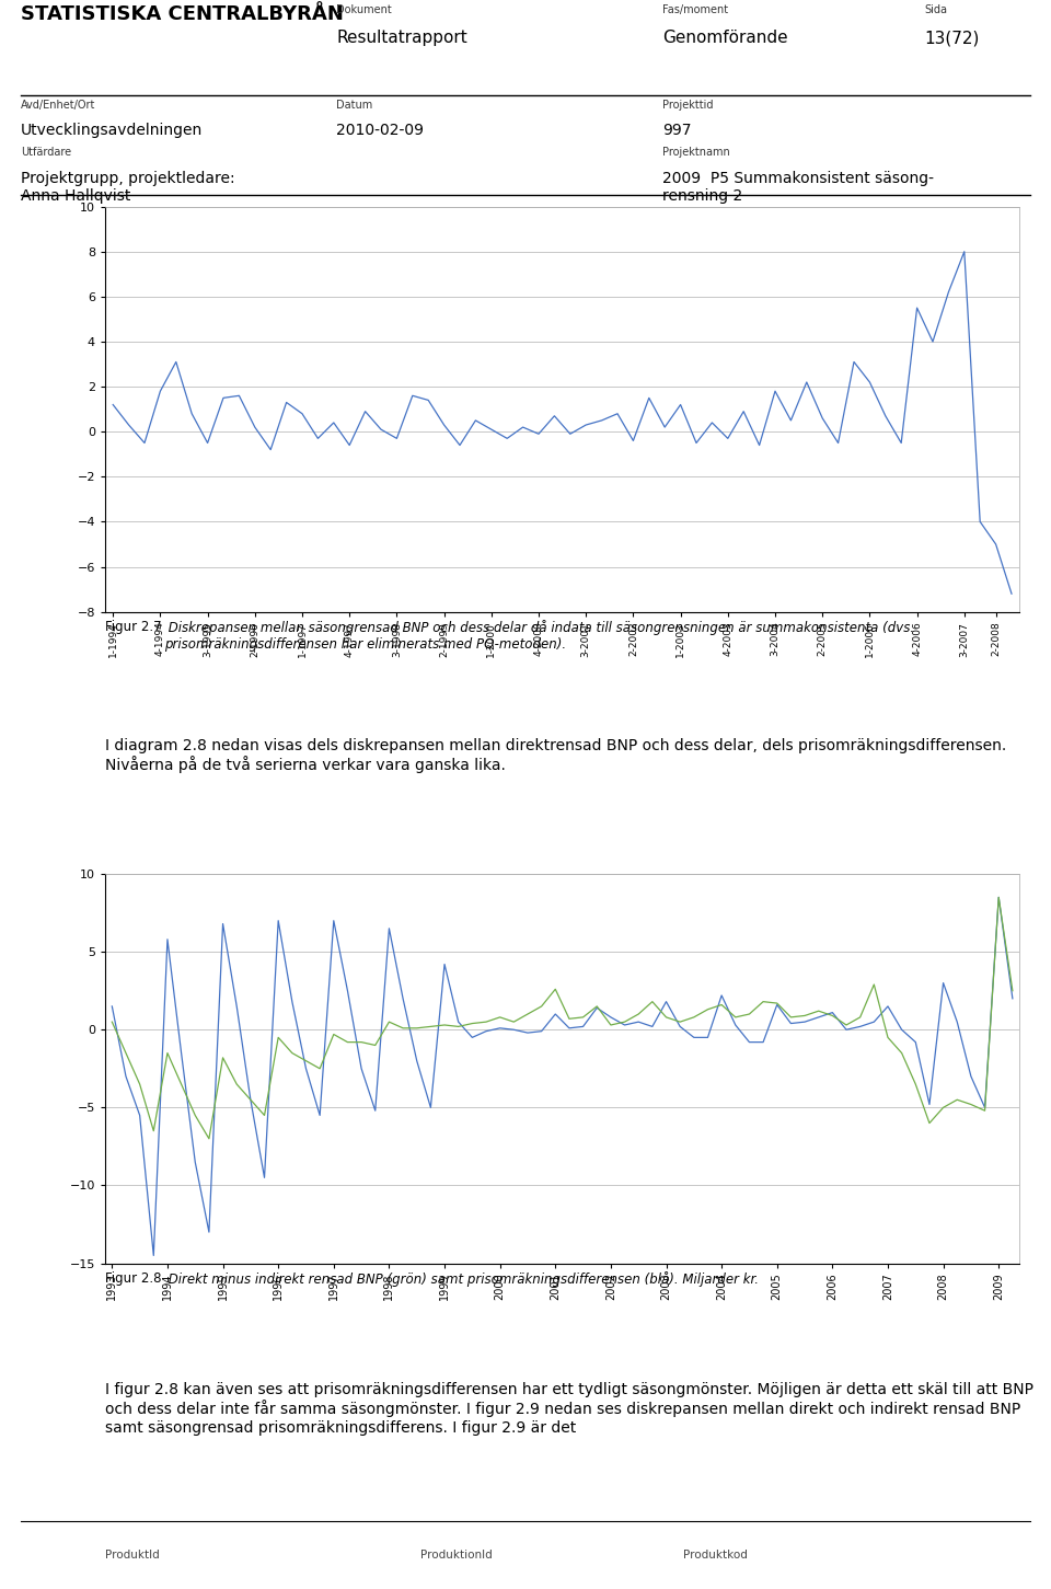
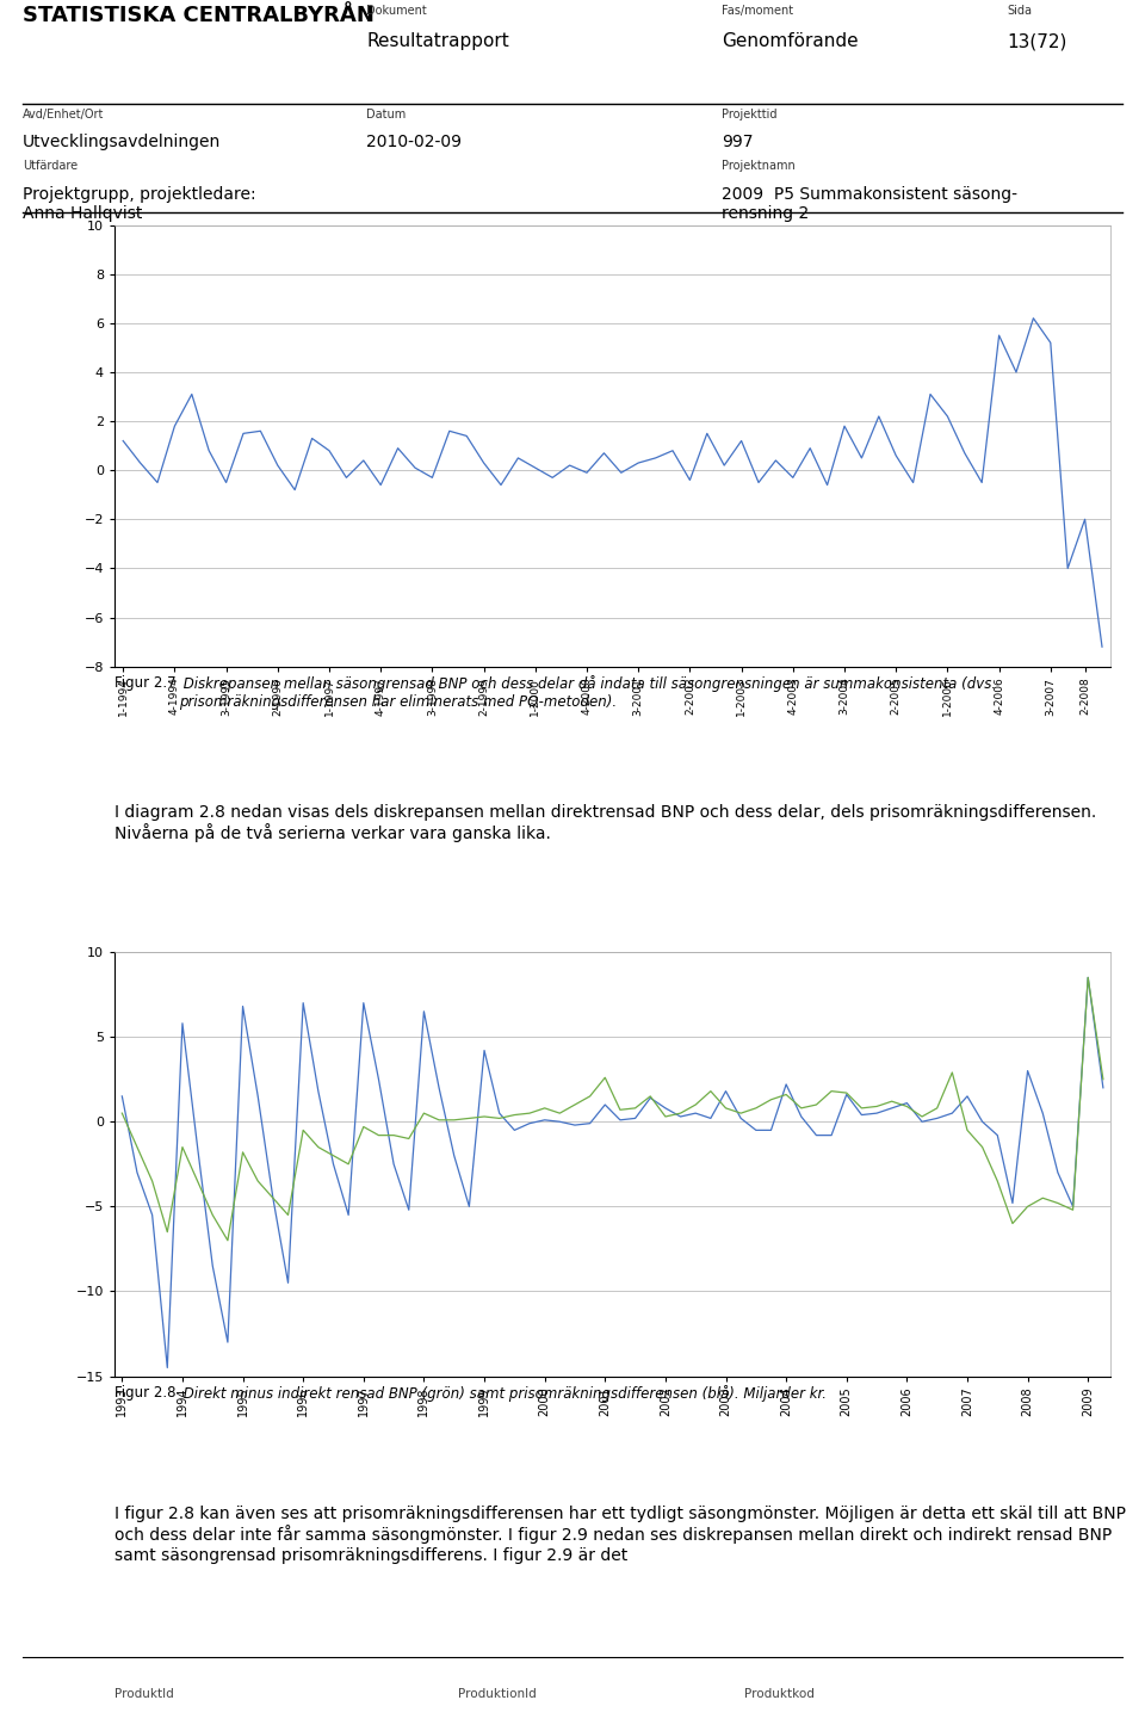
3-2007: 8.0 -> 5.2
2-2008: -5.0 -> -2.0
